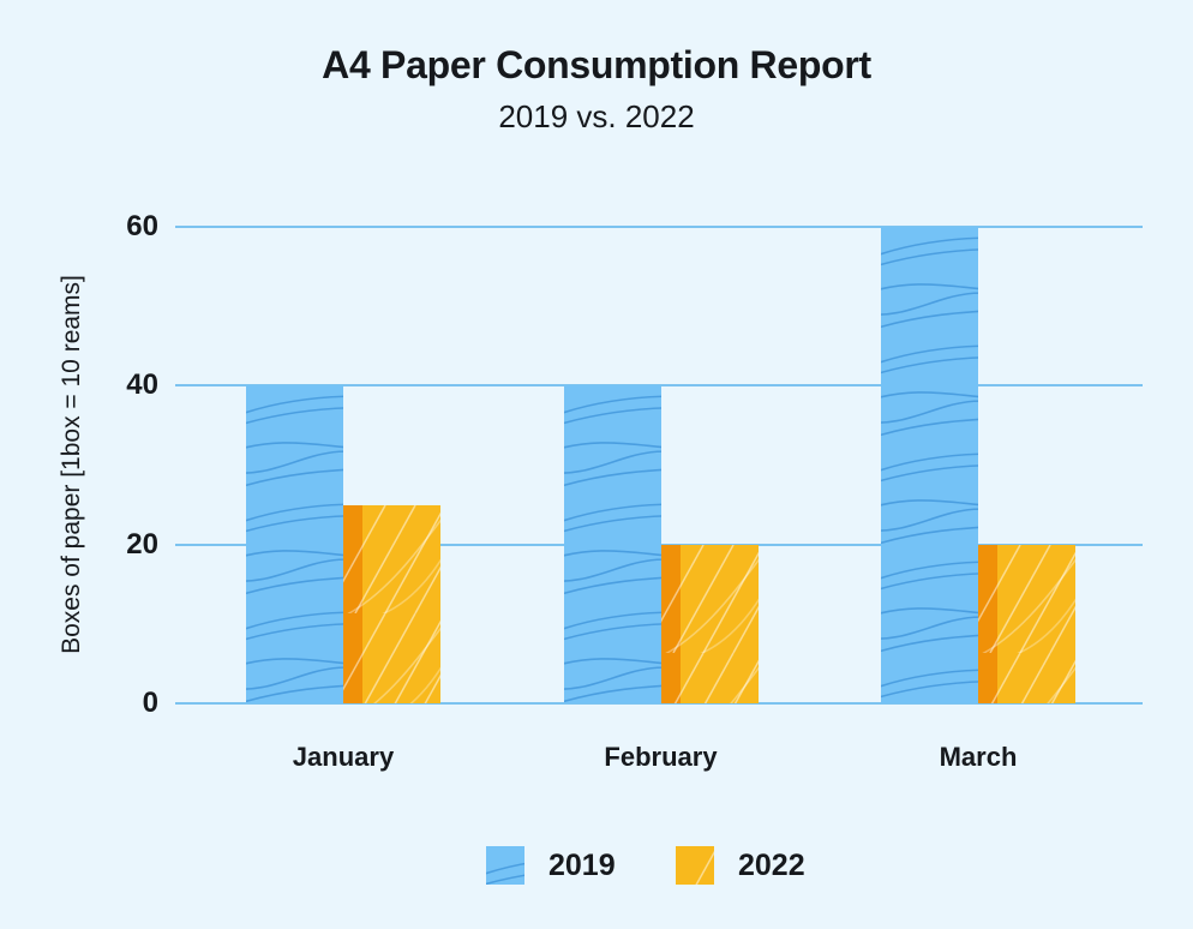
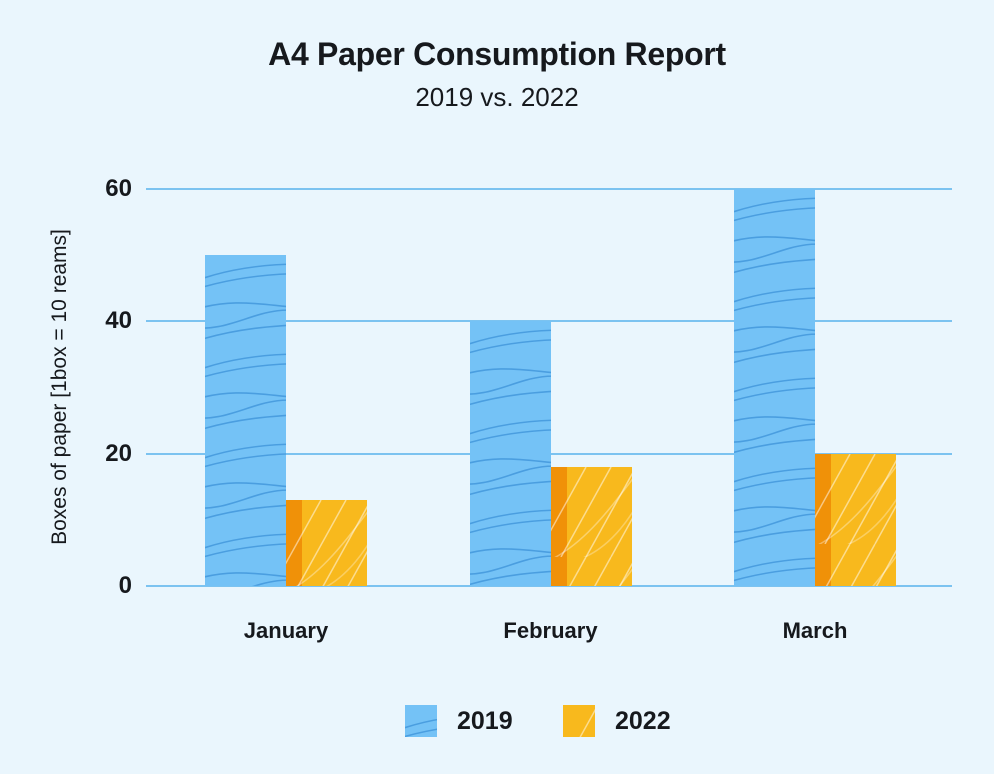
2019/January: 40 -> 50
2022/January: 25 -> 13
2022/February: 20 -> 18
